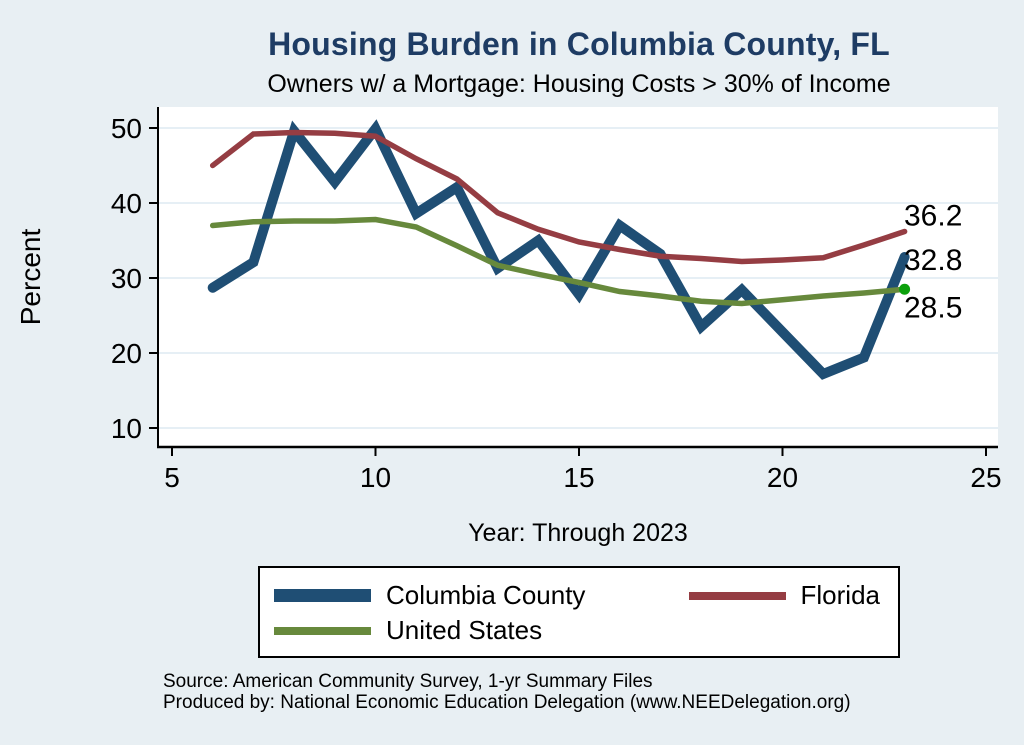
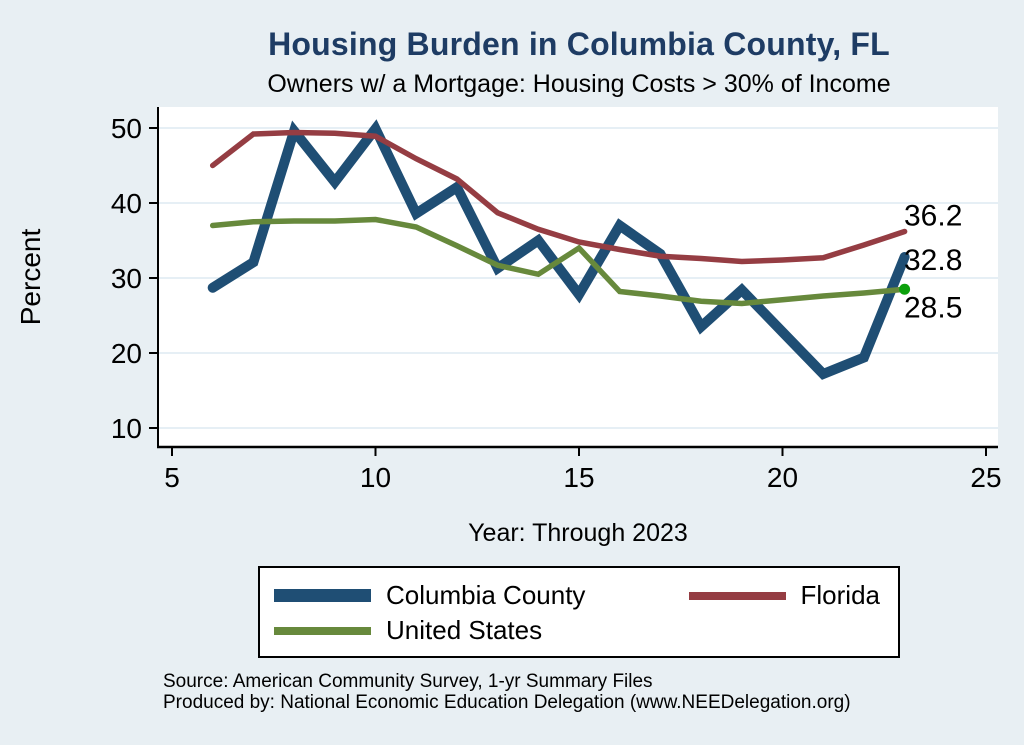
United States/15: 29 -> 34
